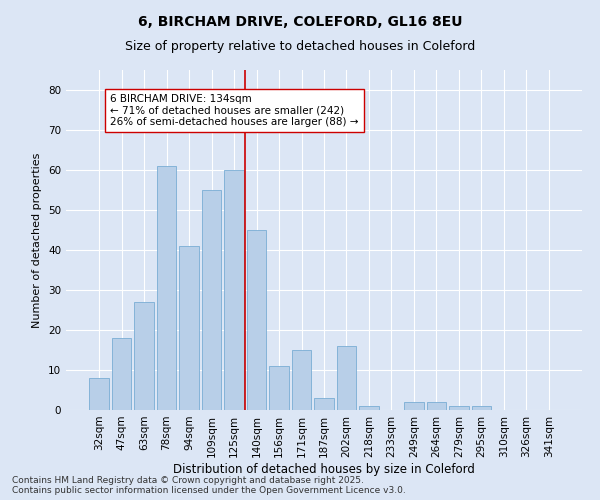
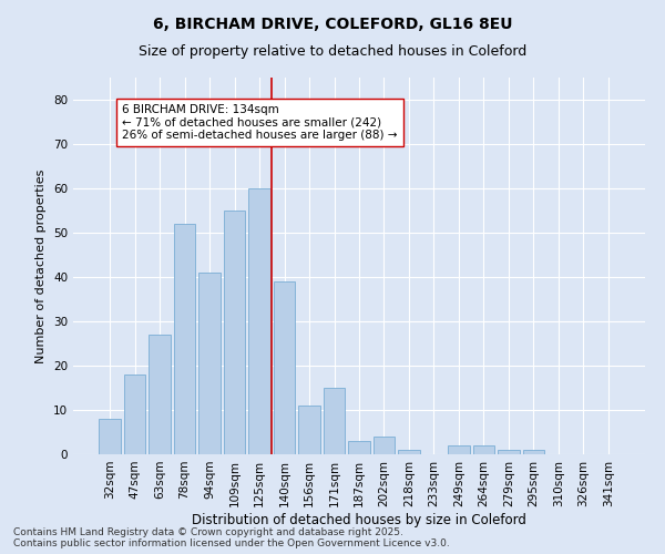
78sqm: 61 -> 52
140sqm: 45 -> 39
202sqm: 16 -> 4
